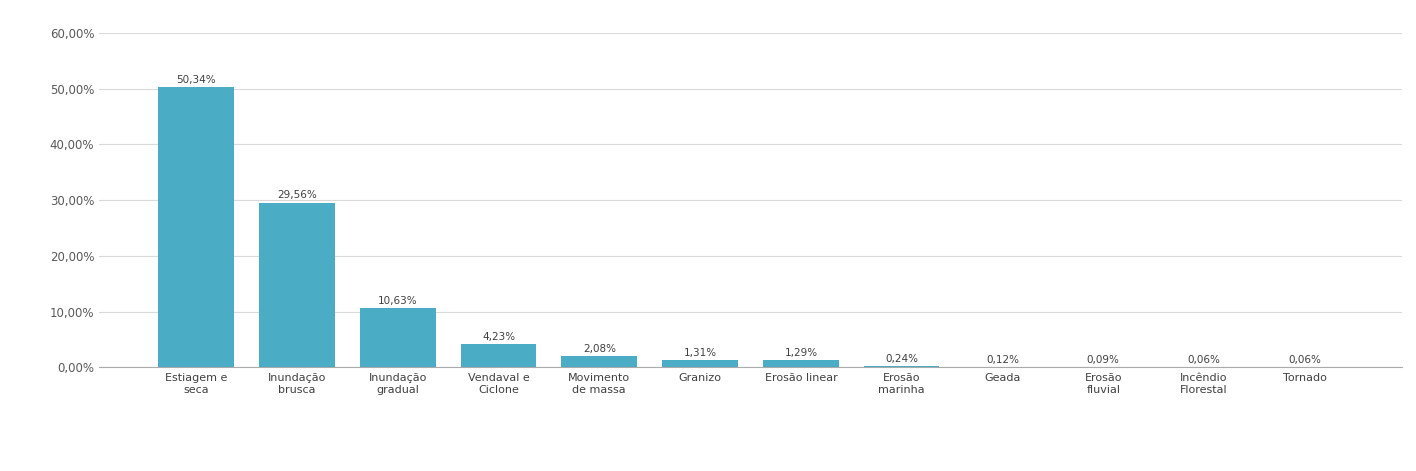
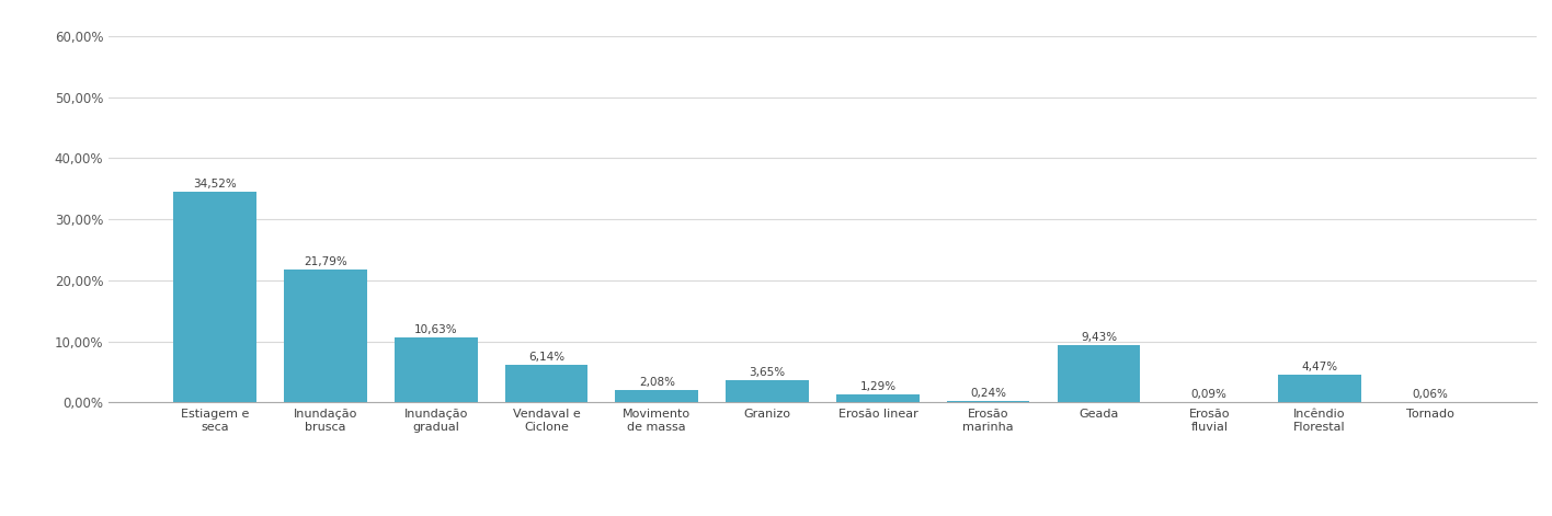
Estiagem e seca: 50,34% -> 34,52%
Inundação brusca: 29,56% -> 21,79%
Vendaval e Ciclone: 4,23% -> 6,14%
Granizo: 1,31% -> 3,65%
Geada: 0,12% -> 9,43%
Incêndio Florestal: 0,06% -> 4,47%
